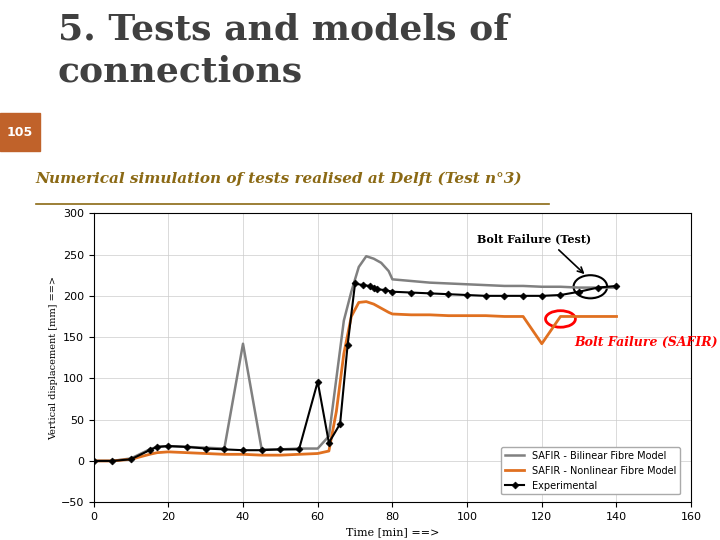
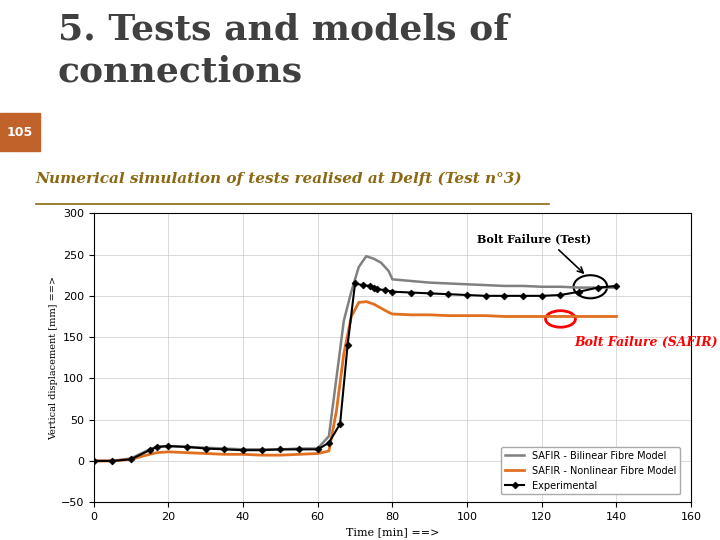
SAFIR - Bilinear Fibre Model/40: 142 -> 14
Experimental/60: 96 -> 14
SAFIR - Nonlinear Fibre Model/120: 142 -> 175
